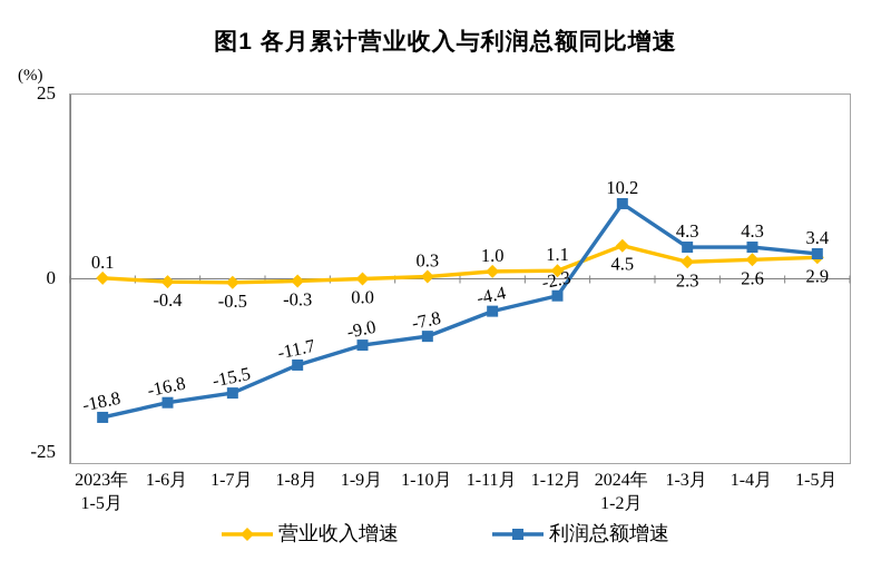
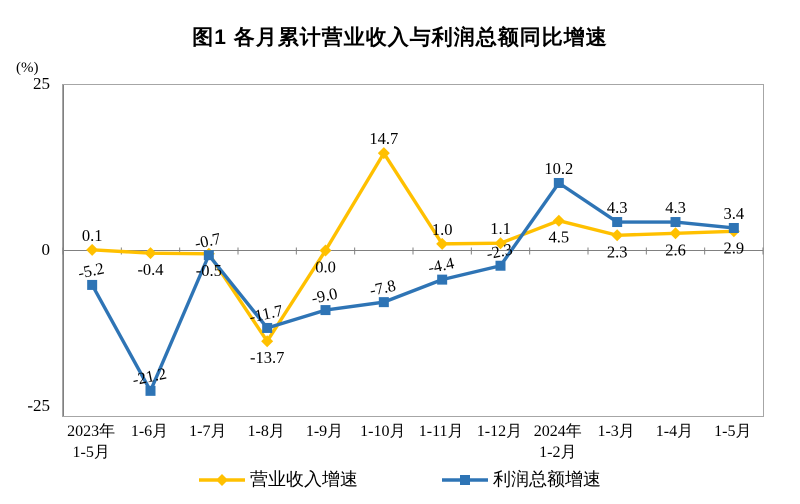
利润总额增速/2023年1-5月: -18.8 -> -5.2
利润总额增速/1-6月: -16.8 -> -21.2
利润总额增速/1-7月: -15.5 -> -0.7
营业收入增速/1-8月: -0.3 -> -13.7
营业收入增速/1-10月: 0.3 -> 14.7
